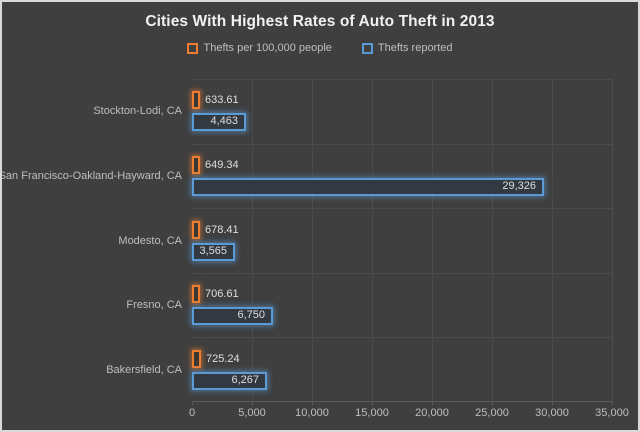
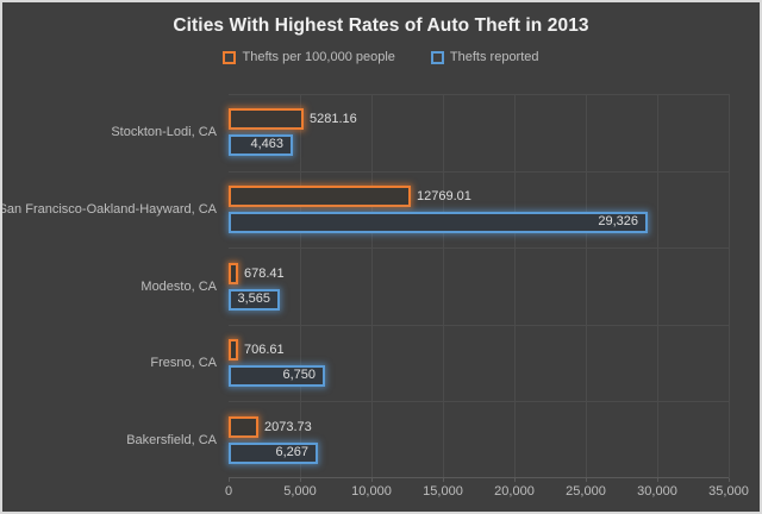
Thefts per 100,000 people/Stockton-Lodi, CA: 633.61 -> 5281.16
Thefts per 100,000 people/San Francisco-Oakland-Hayward, CA: 649.34 -> 12769.01
Thefts per 100,000 people/Bakersfield, CA: 725.24 -> 2073.73
